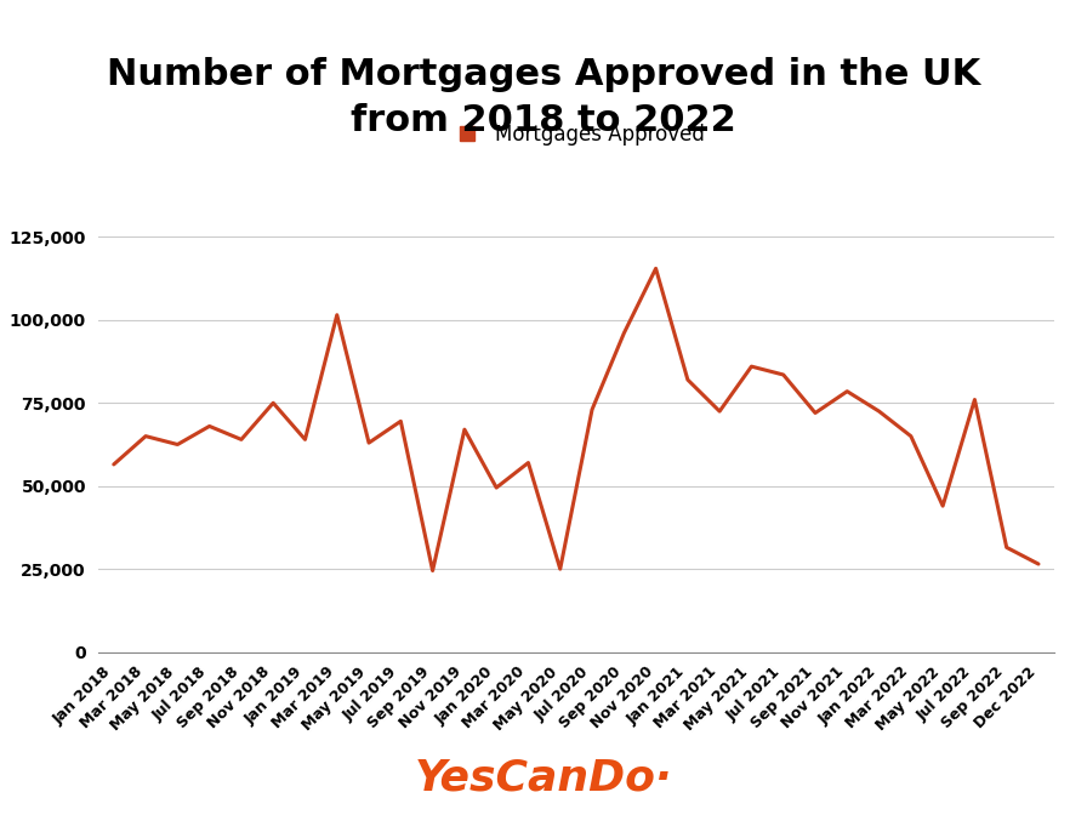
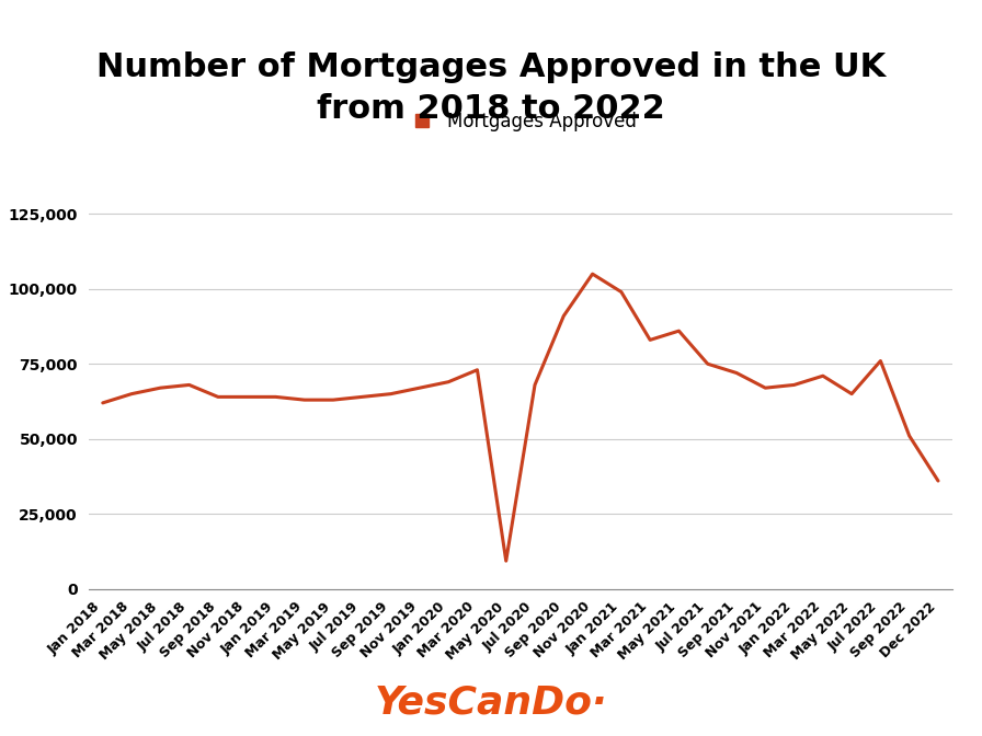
Jan 2018: 56,500 -> 62,000
May 2018: 62,500 -> 67,000
Nov 2018: 75,000 -> 64,000
Mar 2019: 101,500 -> 63,000
Jul 2019: 69,500 -> 64,000
Sep 2019: 24,500 -> 65,000
Jan 2020: 49,500 -> 69,000
Mar 2020: 57,000 -> 73,000
May 2020: 25,000 -> 9,300
Jul 2020: 73,000 -> 68,000
Sep 2020: 96,000 -> 91,000
Nov 2020: 115,500 -> 105,000
Jan 2021: 82,000 -> 99,000
Mar 2021: 72,500 -> 83,000
Jul 2021: 83,500 -> 75,000
Nov 2021: 78,500 -> 67,000
Jan 2022: 72,500 -> 68,000
Mar 2022: 65,000 -> 71,000
May 2022: 44,000 -> 65,000
Sep 2022: 31,500 -> 51,000
Dec 2022: 26,500 -> 36,000
